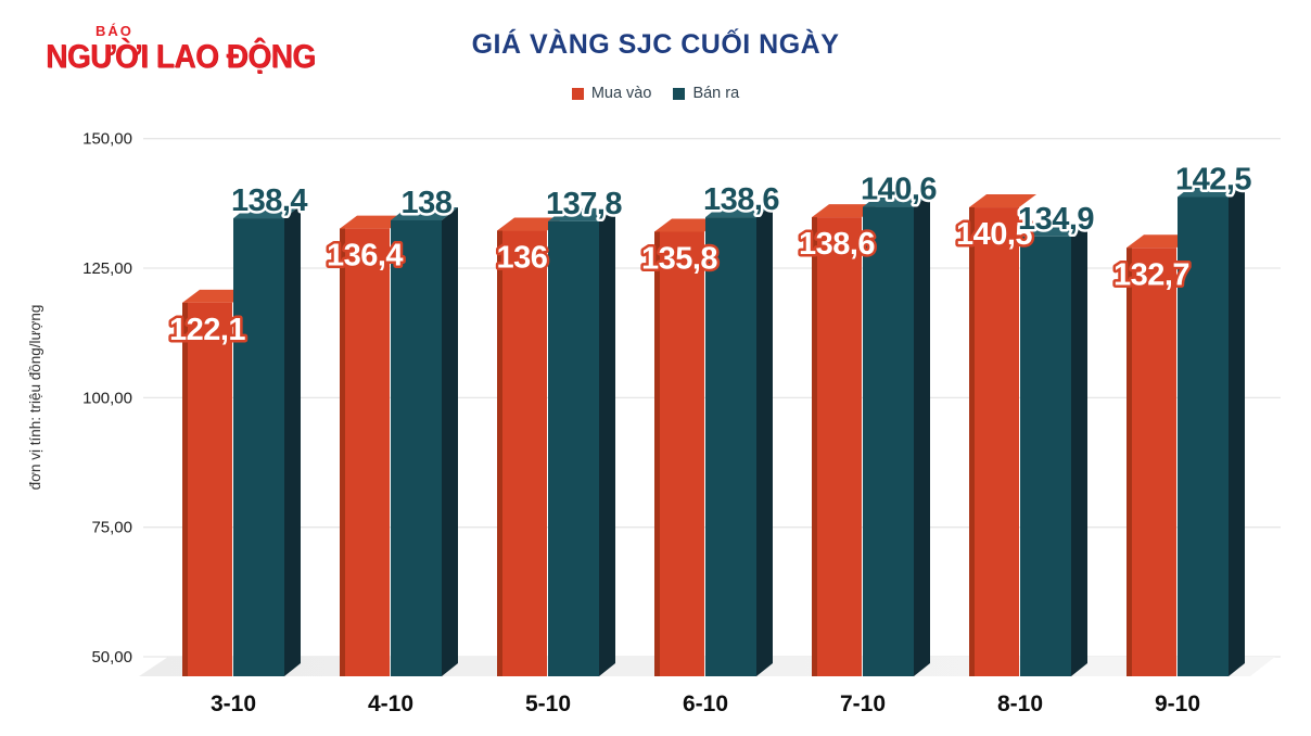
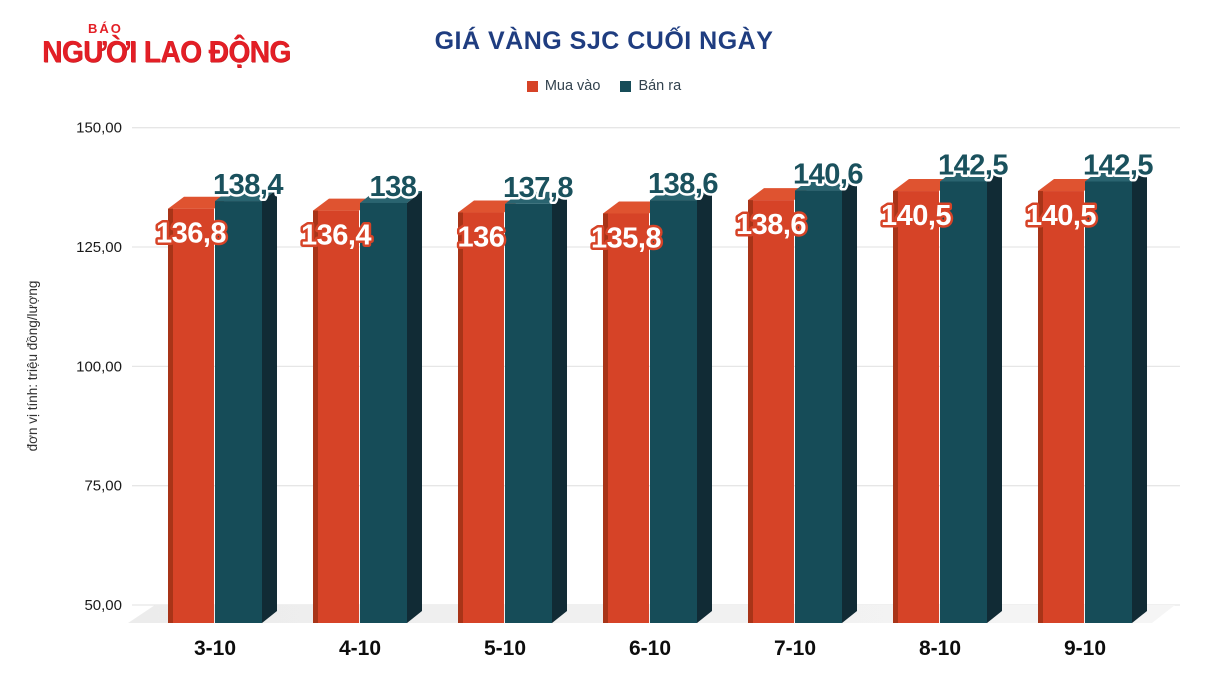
Mua vào/3-10: 122,1 -> 136,8
Bán ra/8-10: 134,9 -> 142,5
Mua vào/9-10: 132,7 -> 140,5
